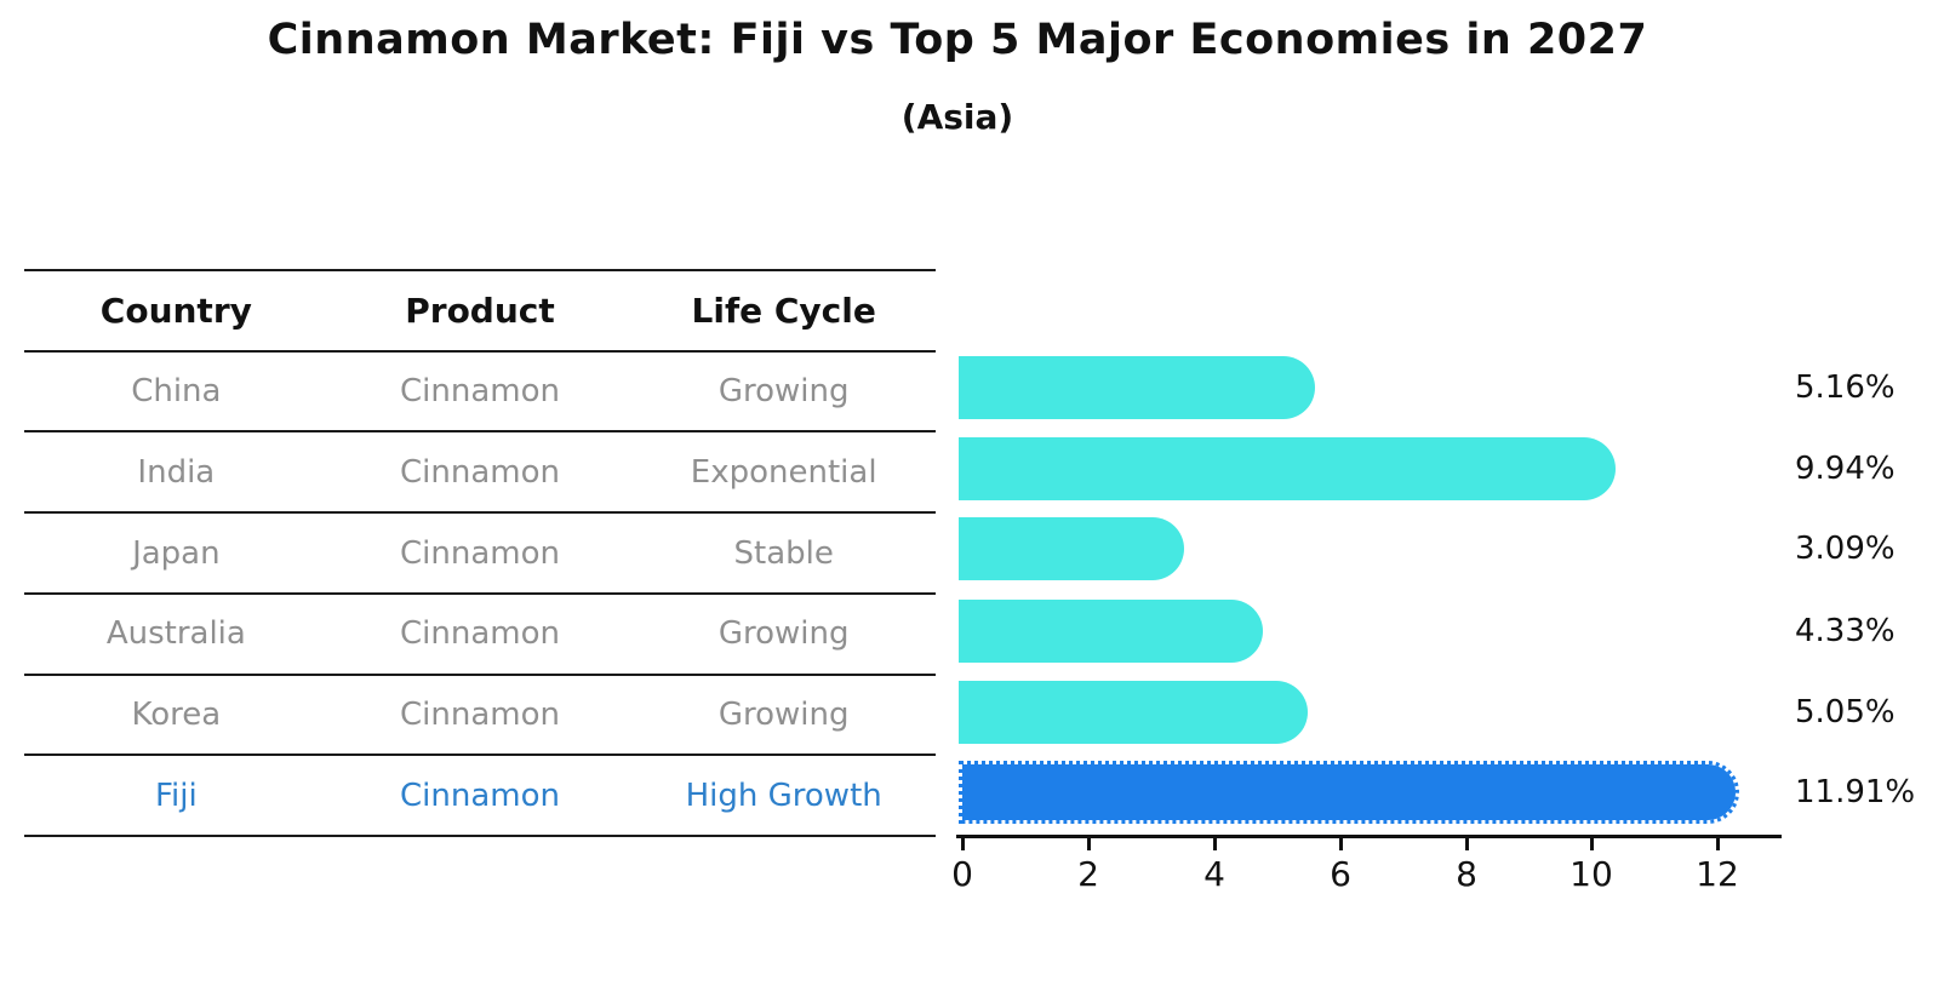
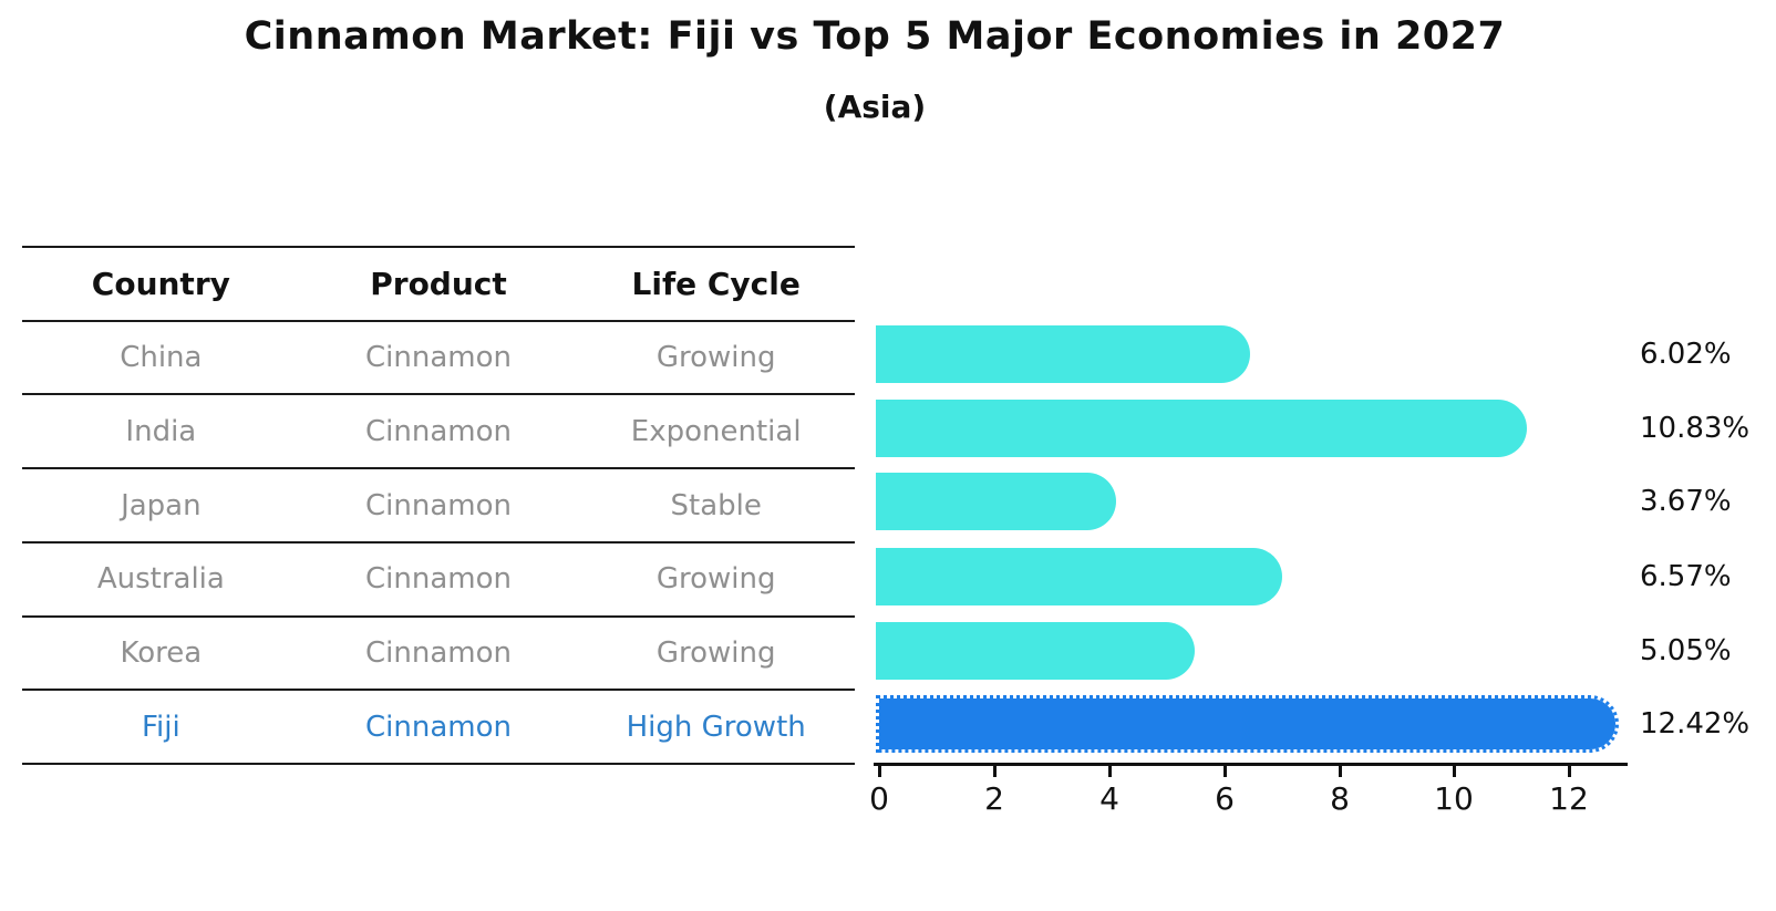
China: 5.16% -> 6.02%
India: 9.94% -> 10.83%
Japan: 3.09% -> 3.67%
Australia: 4.33% -> 6.57%
Fiji: 11.91% -> 12.42%
